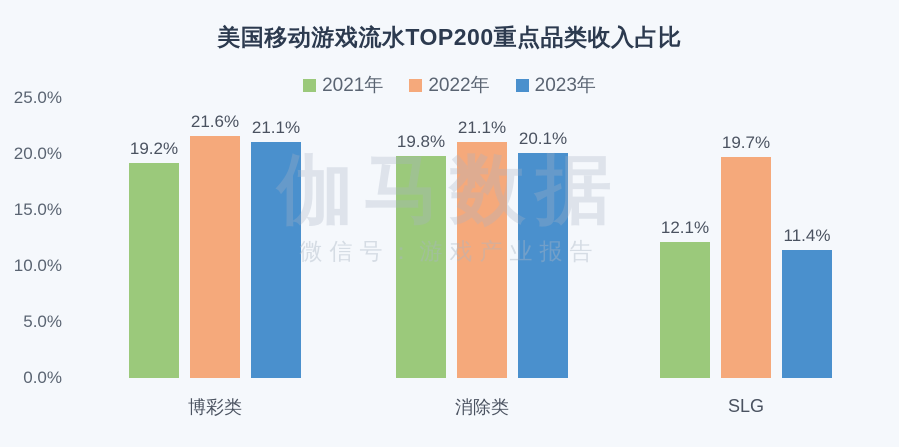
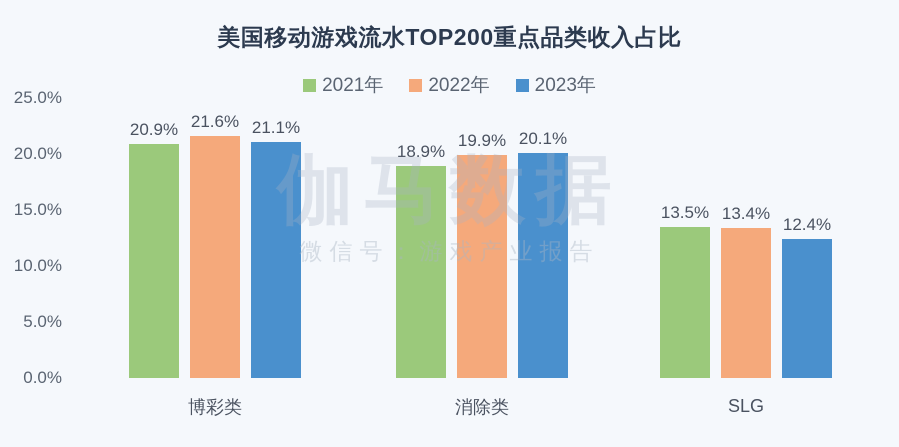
2021年/博彩类: 19.2% -> 20.9%
2021年/消除类: 19.8% -> 18.9%
2022年/消除类: 21.1% -> 19.9%
2021年/SLG: 12.1% -> 13.5%
2022年/SLG: 19.7% -> 13.4%
2023年/SLG: 11.4% -> 12.4%
